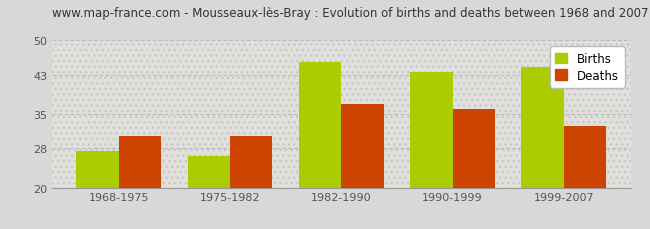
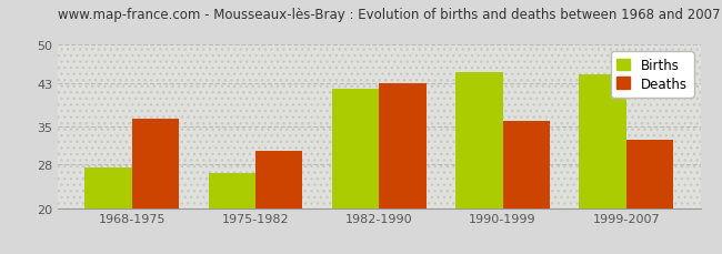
Deaths/1968-1975: 30.5 -> 36.5
Births/1982-1990: 45.5 -> 42.0
Deaths/1982-1990: 37.0 -> 43.0
Births/1990-1999: 43.5 -> 45.0
